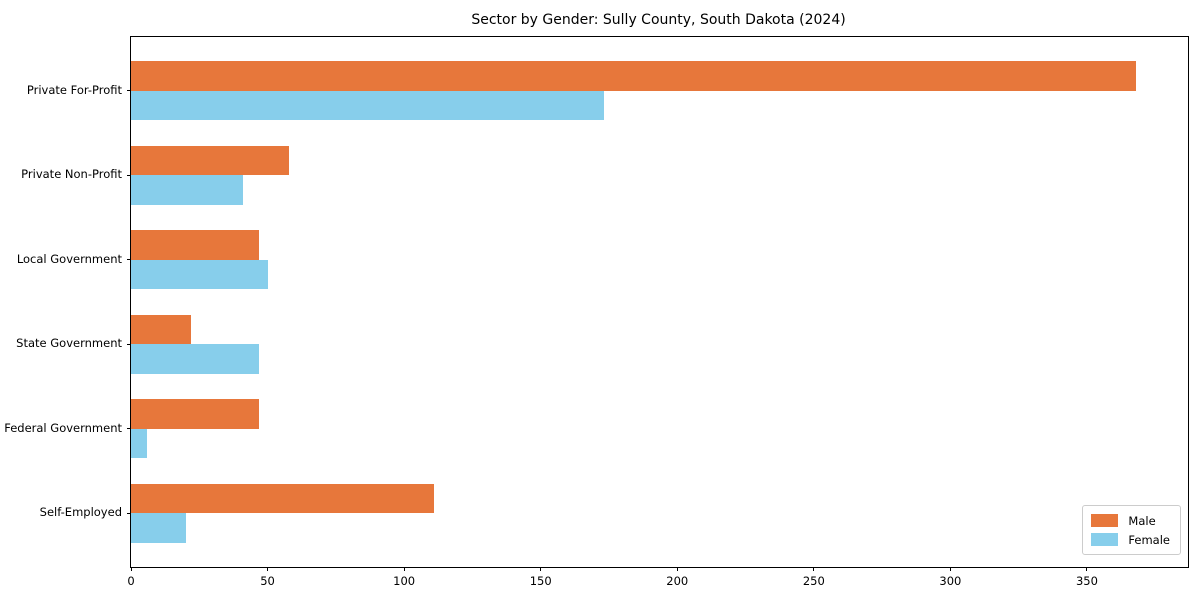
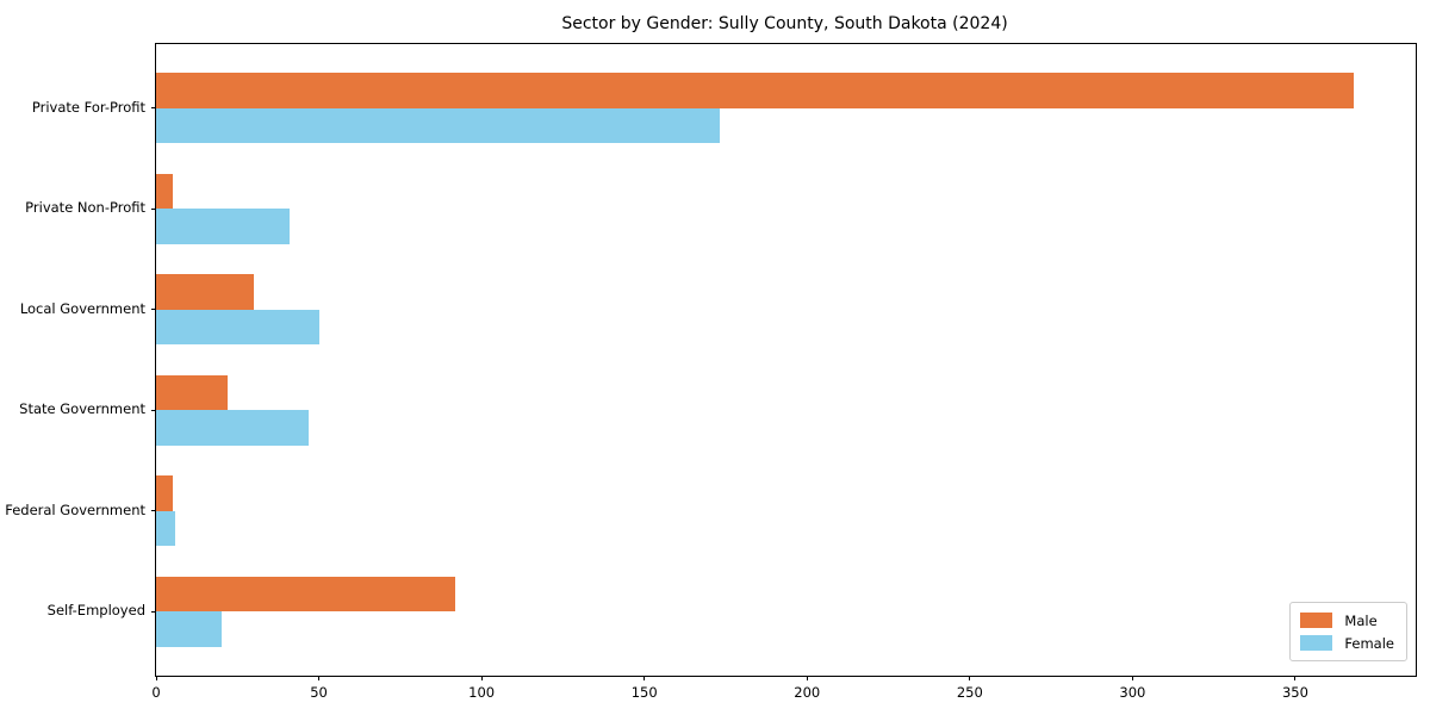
Male/Private Non-Profit: 58 -> 5
Male/Local Government: 47 -> 30
Male/Federal Government: 47 -> 5
Male/Self-Employed: 111 -> 92
